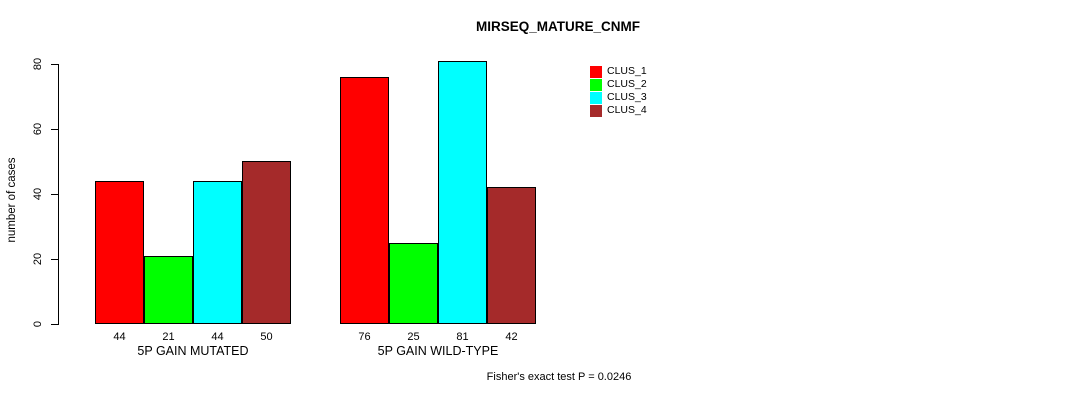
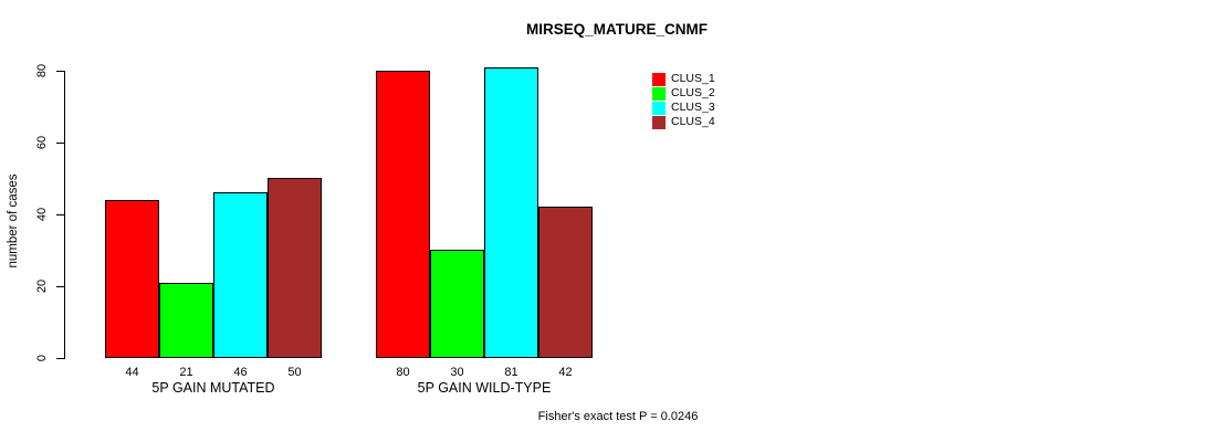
CLUS_3/5P GAIN MUTATED: 44 -> 46
CLUS_1/5P GAIN WILD-TYPE: 76 -> 80
CLUS_2/5P GAIN WILD-TYPE: 25 -> 30
